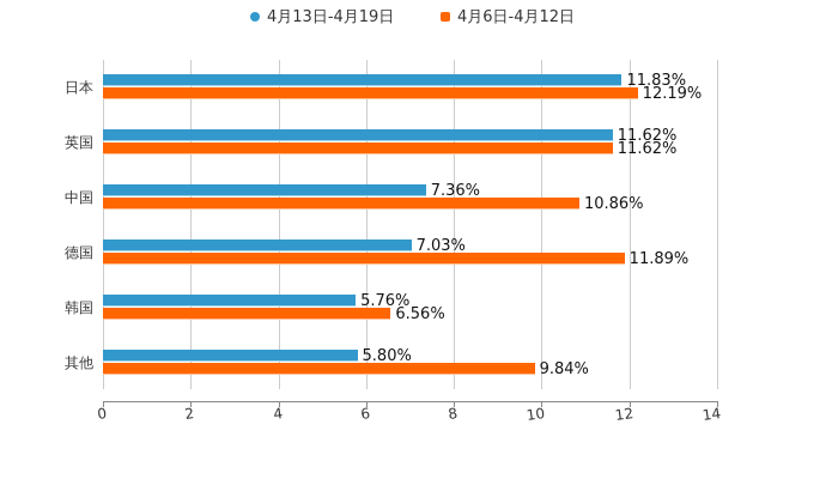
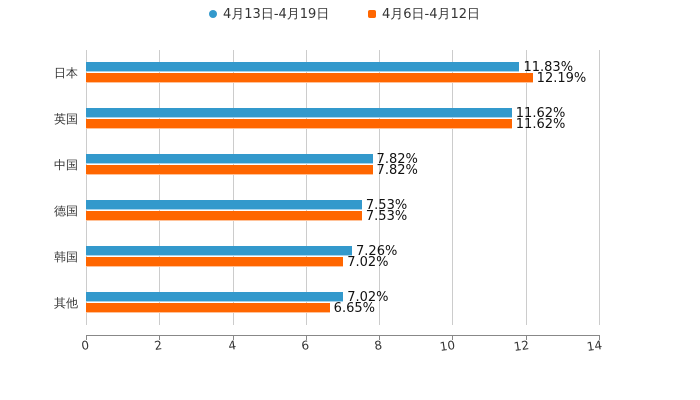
4月13日-4月19日/中国: 7.36% -> 7.82%
4月6日-4月12日/中国: 10.86% -> 7.82%
4月13日-4月19日/德国: 7.03% -> 7.53%
4月6日-4月12日/德国: 11.89% -> 7.53%
4月13日-4月19日/韩国: 5.76% -> 7.26%
4月6日-4月12日/韩国: 6.56% -> 7.02%
4月13日-4月19日/其他: 5.80% -> 7.02%
4月6日-4月12日/其他: 9.84% -> 6.65%
